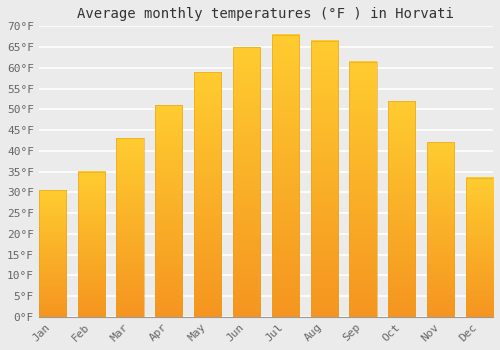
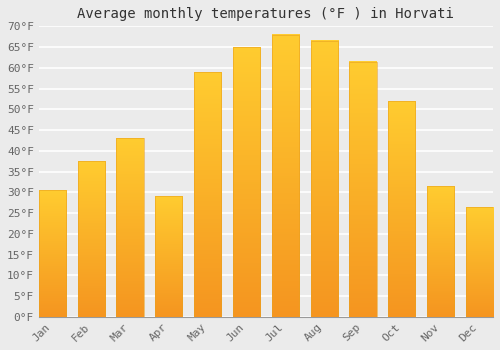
Feb: 35.0°F -> 37.5°F
Apr: 51.0°F -> 29.0°F
Nov: 42.0°F -> 31.5°F
Dec: 33.5°F -> 26.5°F
